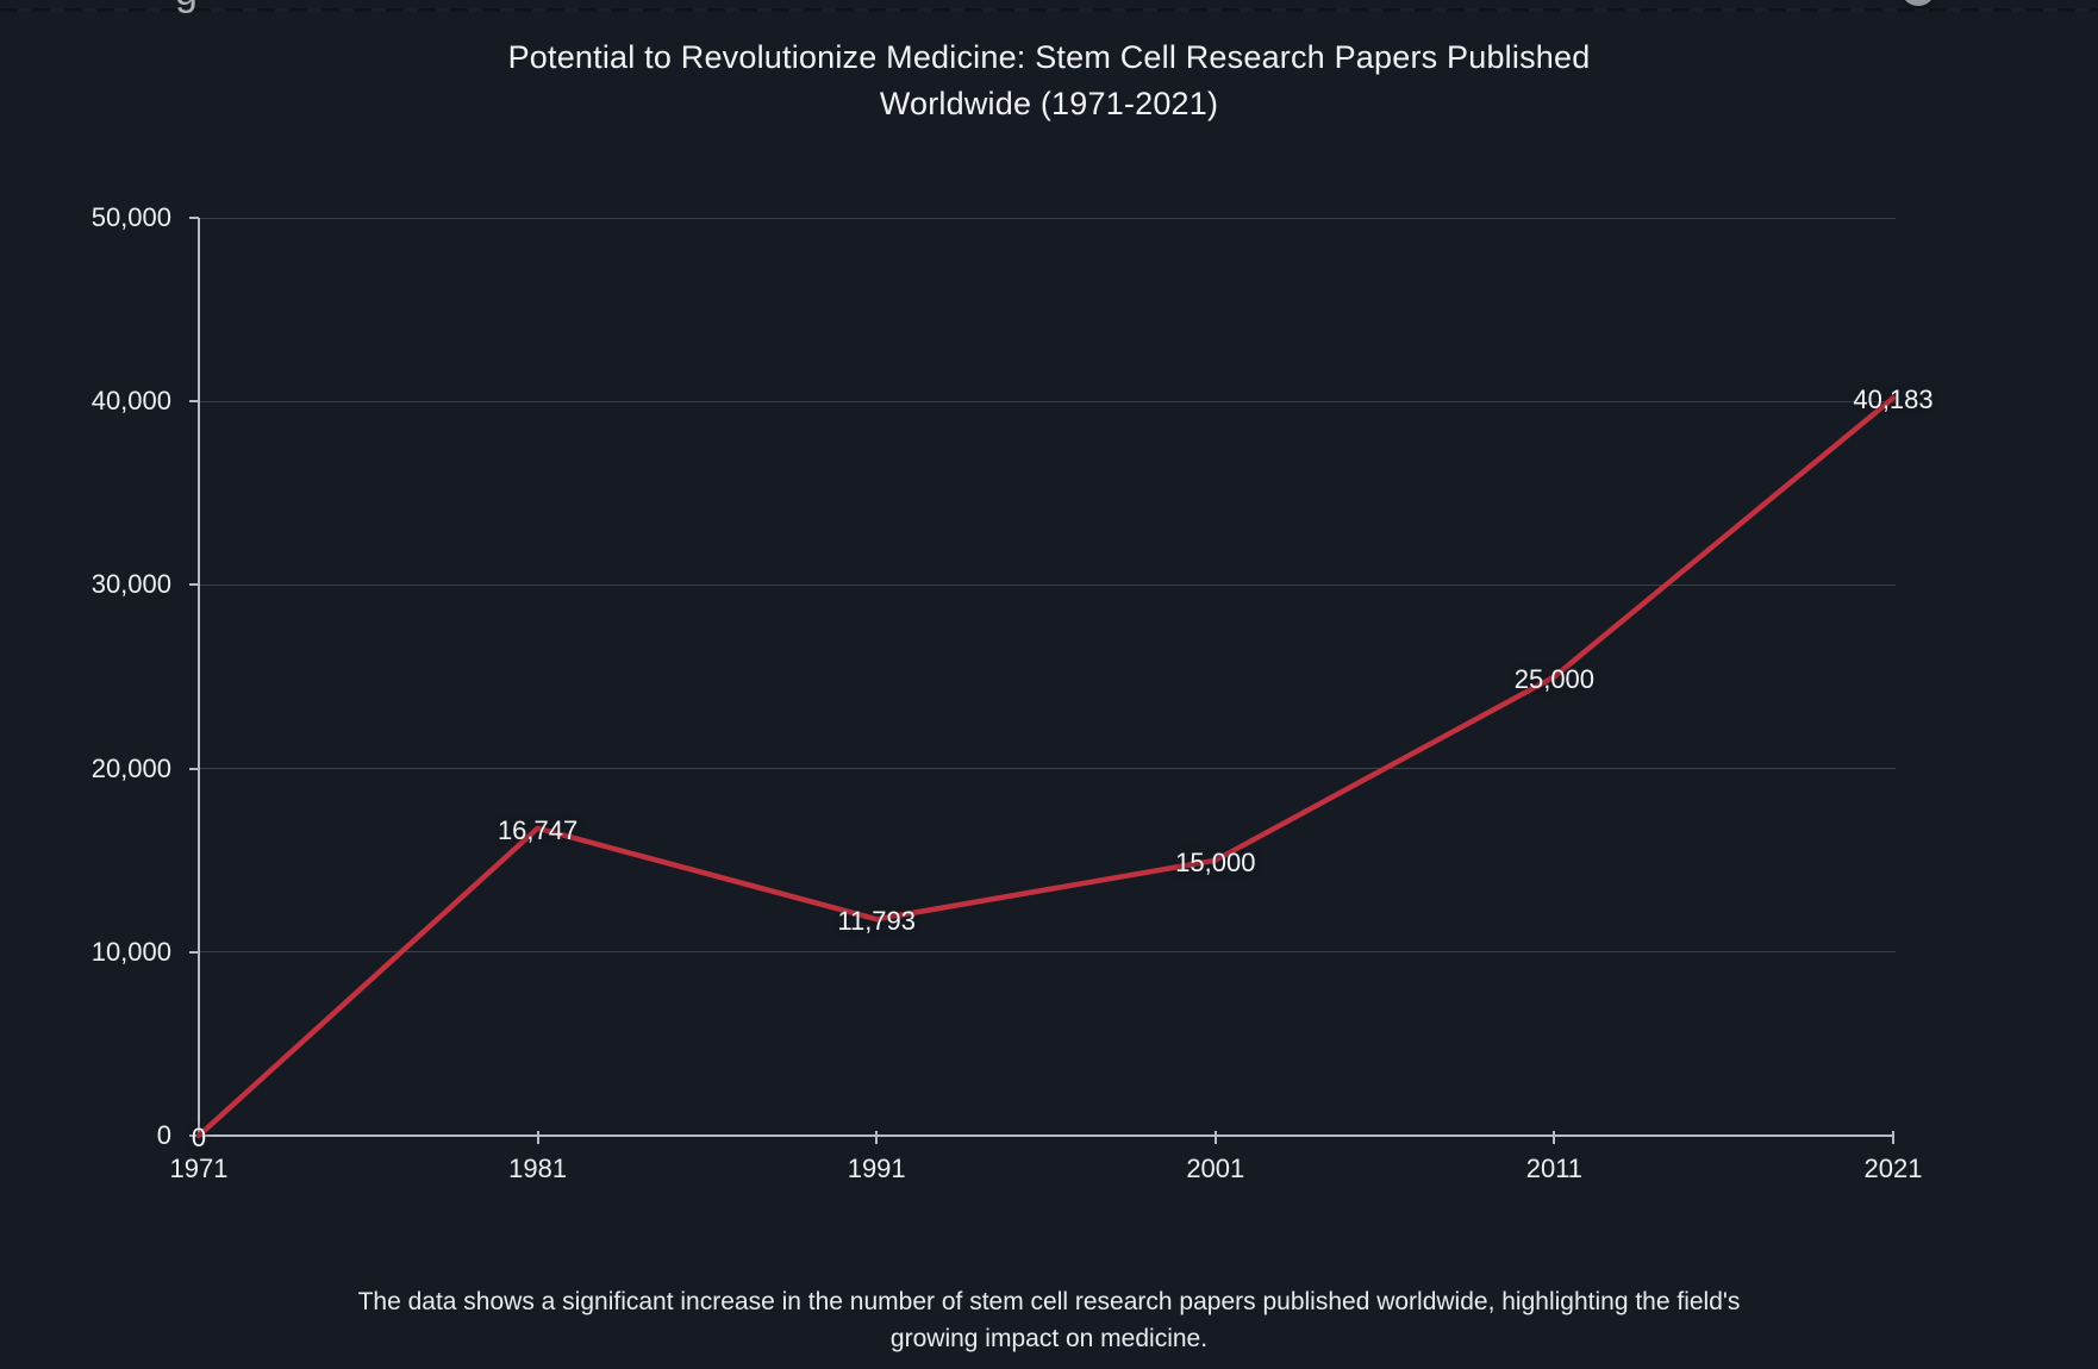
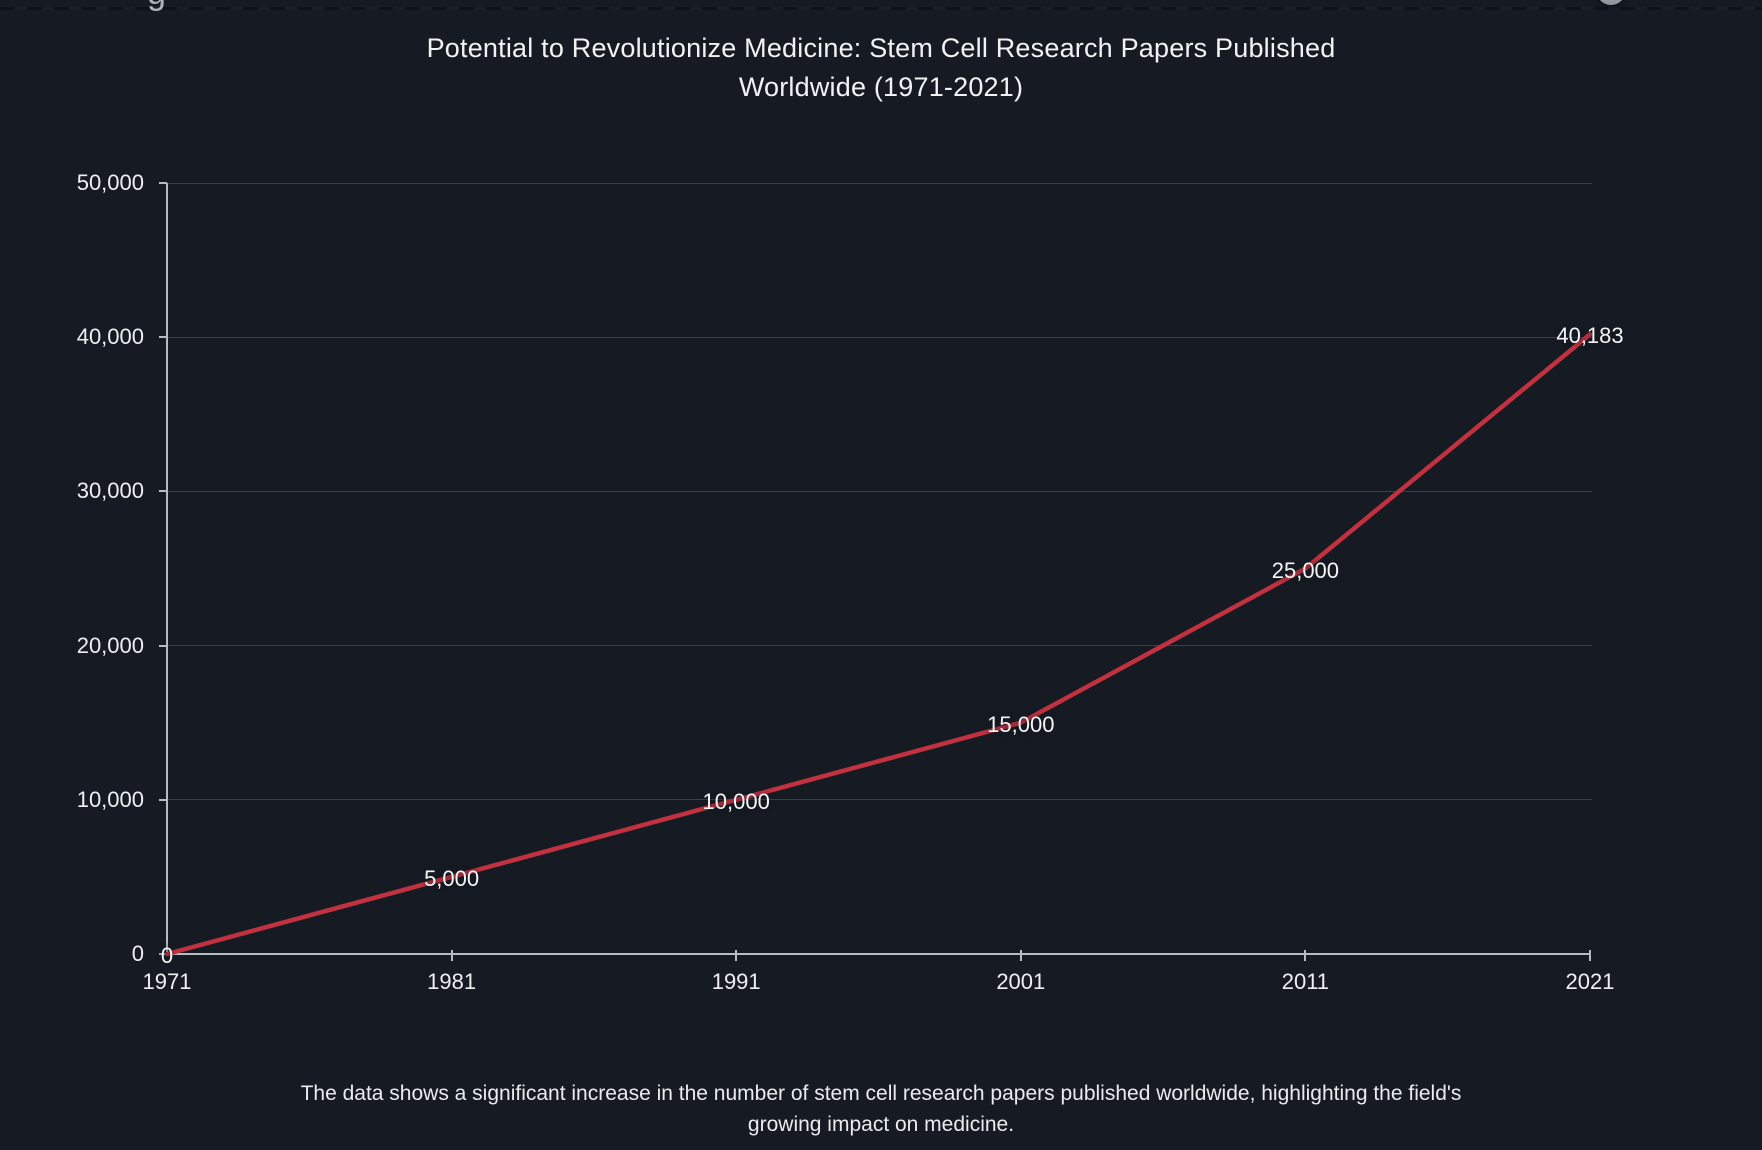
1981: 16,747 -> 5,000
1991: 11,793 -> 10,000
